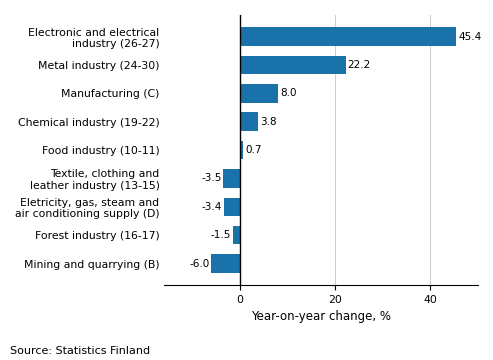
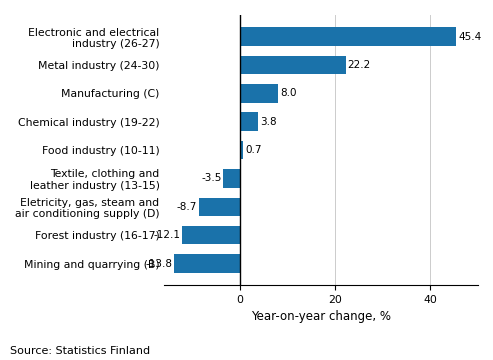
Eletricity, gas, steam and air conditioning supply (D): -3.4 -> -8.7
Forest industry (16-17): -1.5 -> -12.1
Mining and quarrying (B): -6.0 -> -13.8
